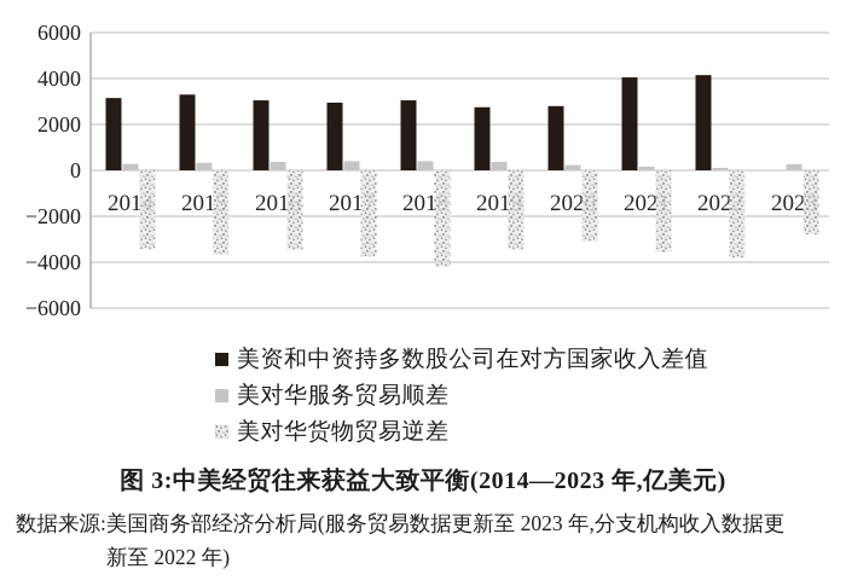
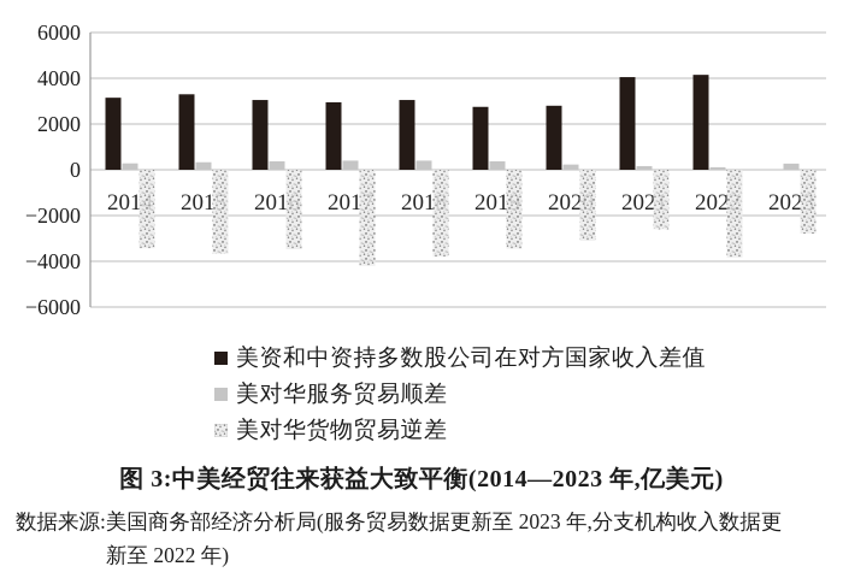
美对华货物贸易逆差/2017: -3800 -> -4200
美对华货物贸易逆差/2018: -4200 -> -3800
美对华货物贸易逆差/2021: -3600 -> -2600
